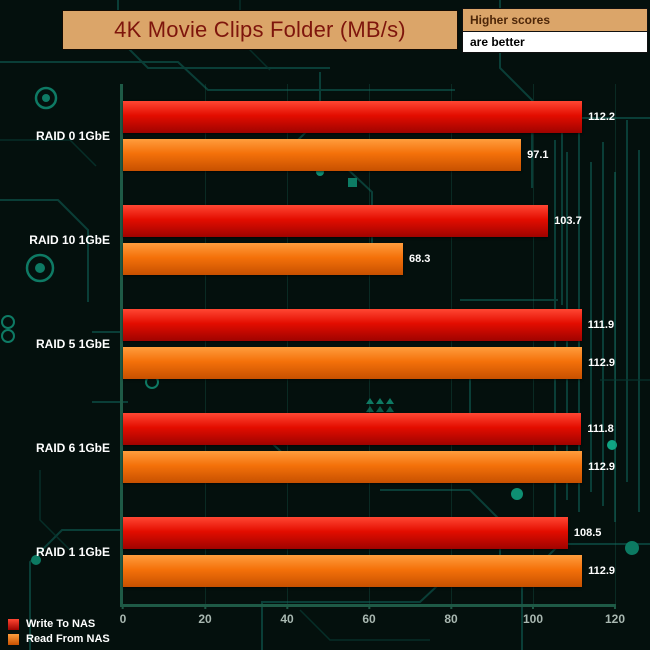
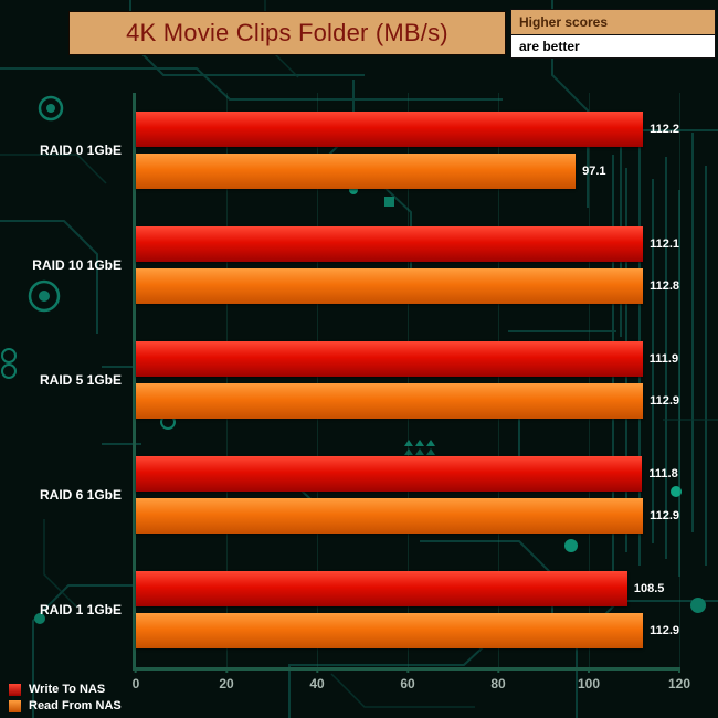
Write To NAS/RAID 10 1GbE: 103.7 -> 112.1
Read From NAS/RAID 10 1GbE: 68.3 -> 112.8
